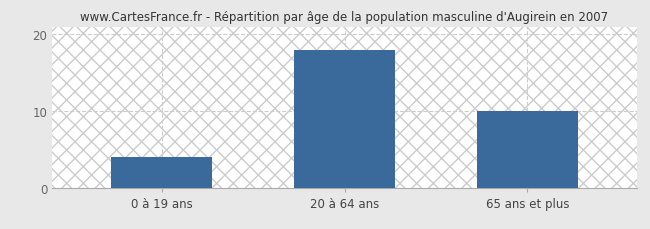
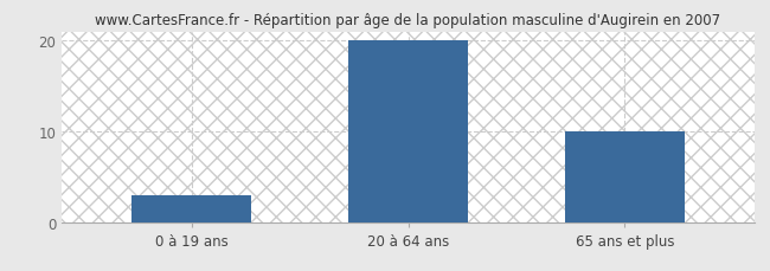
0 à 19 ans: 4 -> 3
20 à 64 ans: 18 -> 20
